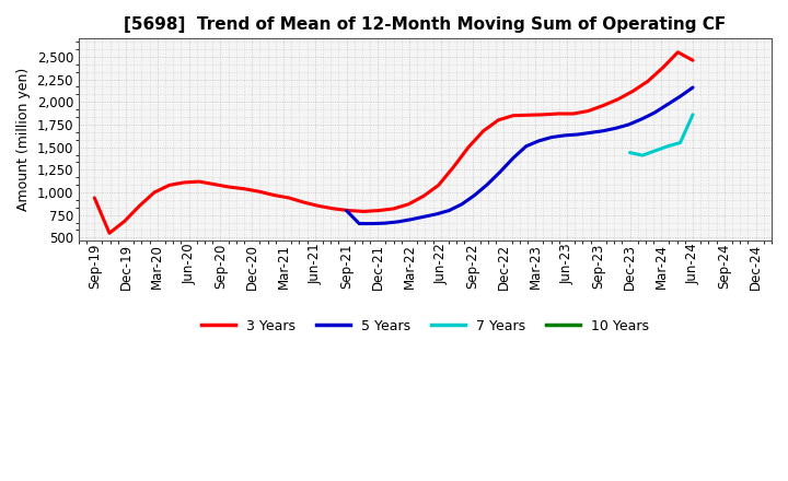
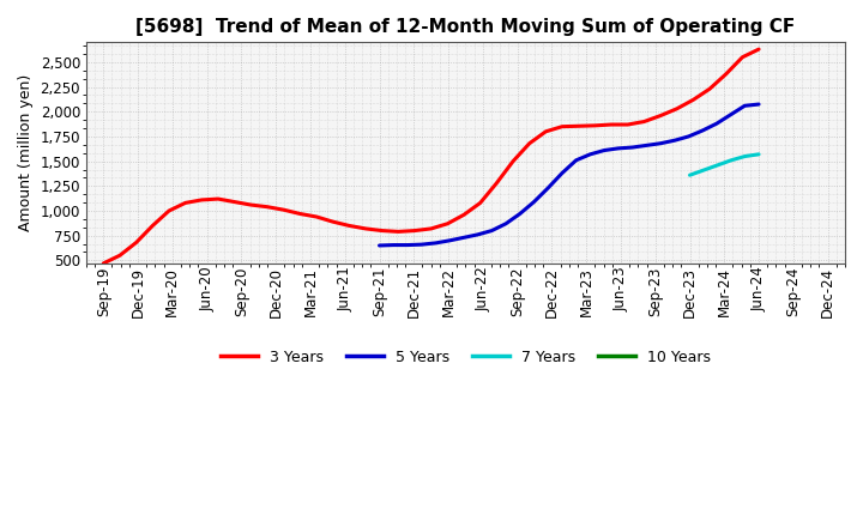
3 Years/Sep-19: 940 -> 470
5 Years/Sep-21: 800 -> 650
7 Years/Dec-23: 1,440 -> 1,360
3 Years/Jun-24: 2,460 -> 2,630
5 Years/Jun-24: 2,160 -> 2,080
7 Years/Jun-24: 1,860 -> 1,570
